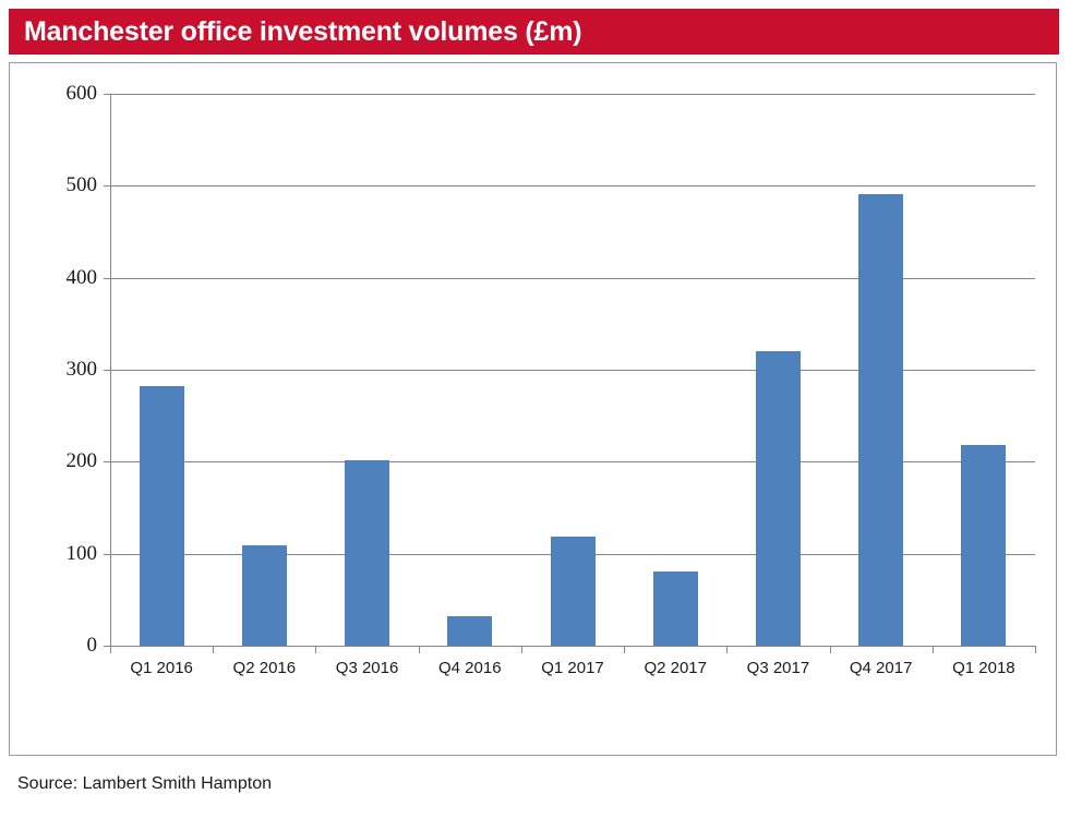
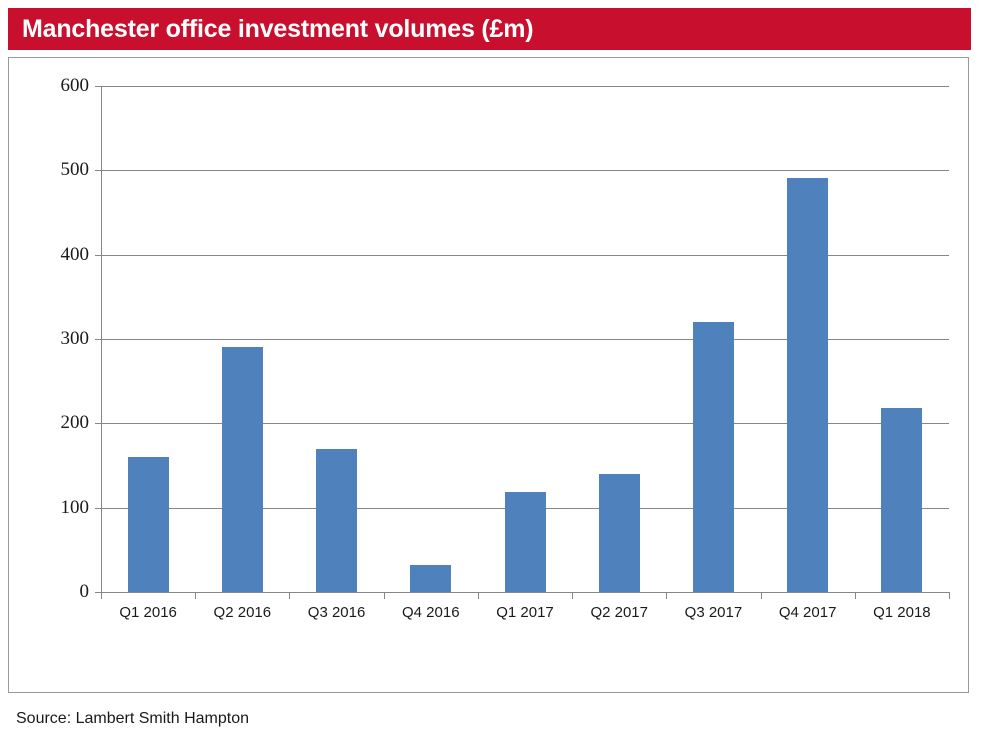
Q1 2016: 280 -> 160
Q2 2016: 110 -> 290
Q3 2016: 200 -> 170
Q2 2017: 80 -> 140
